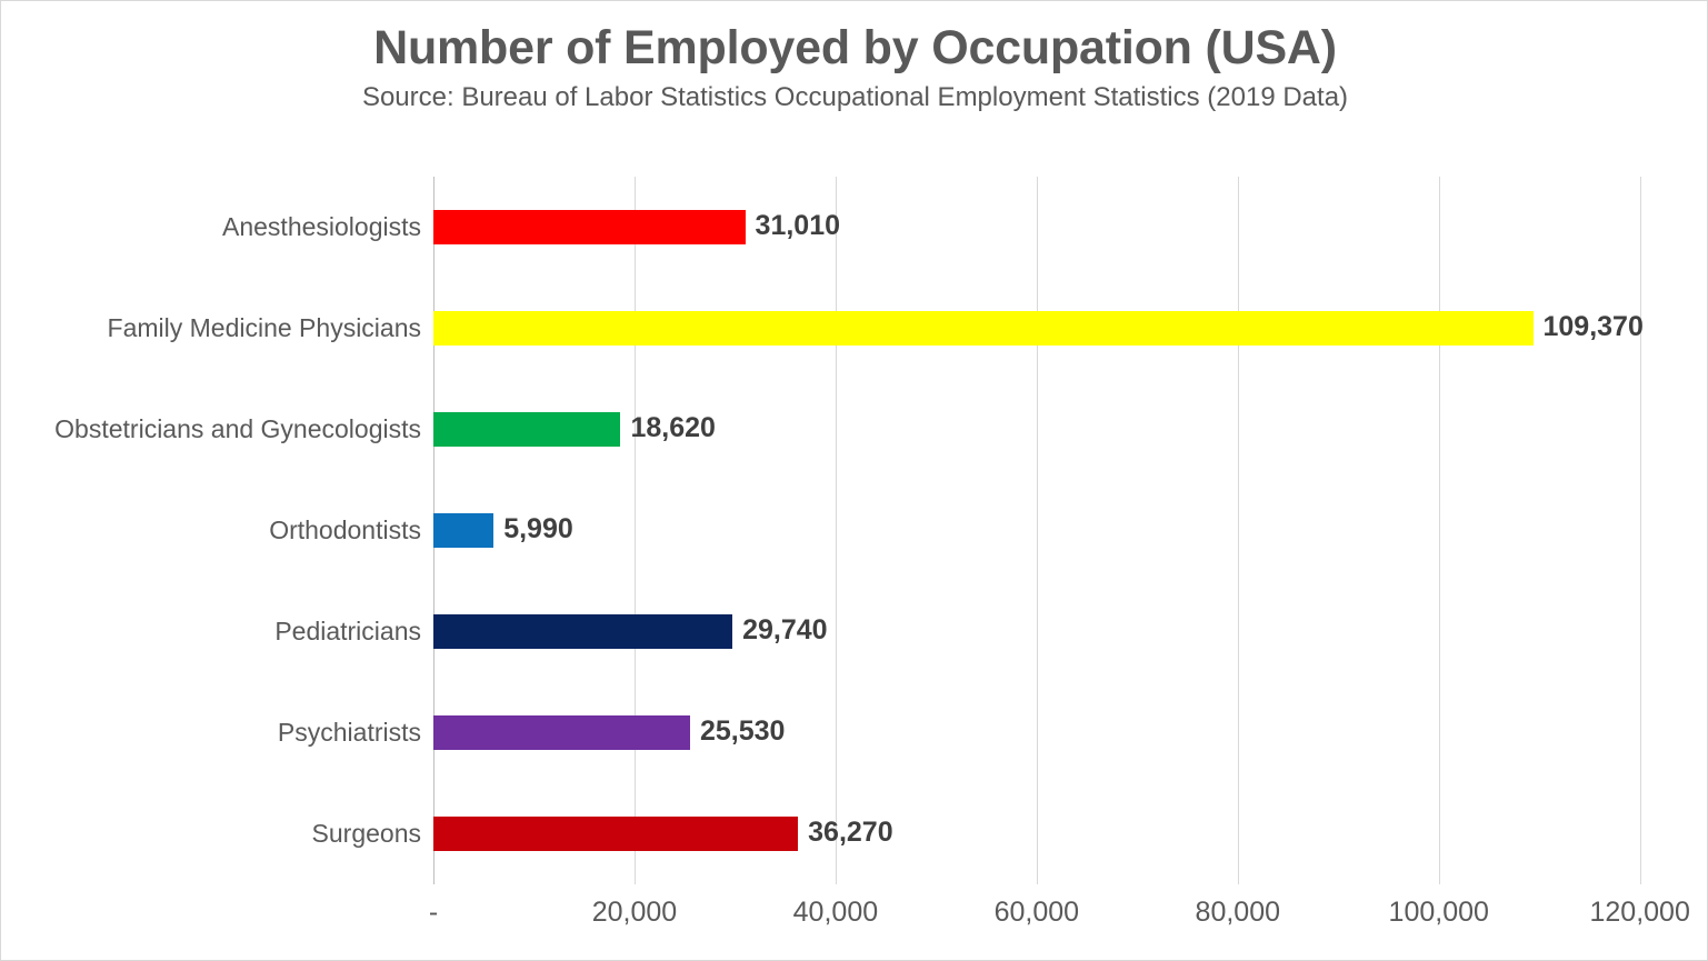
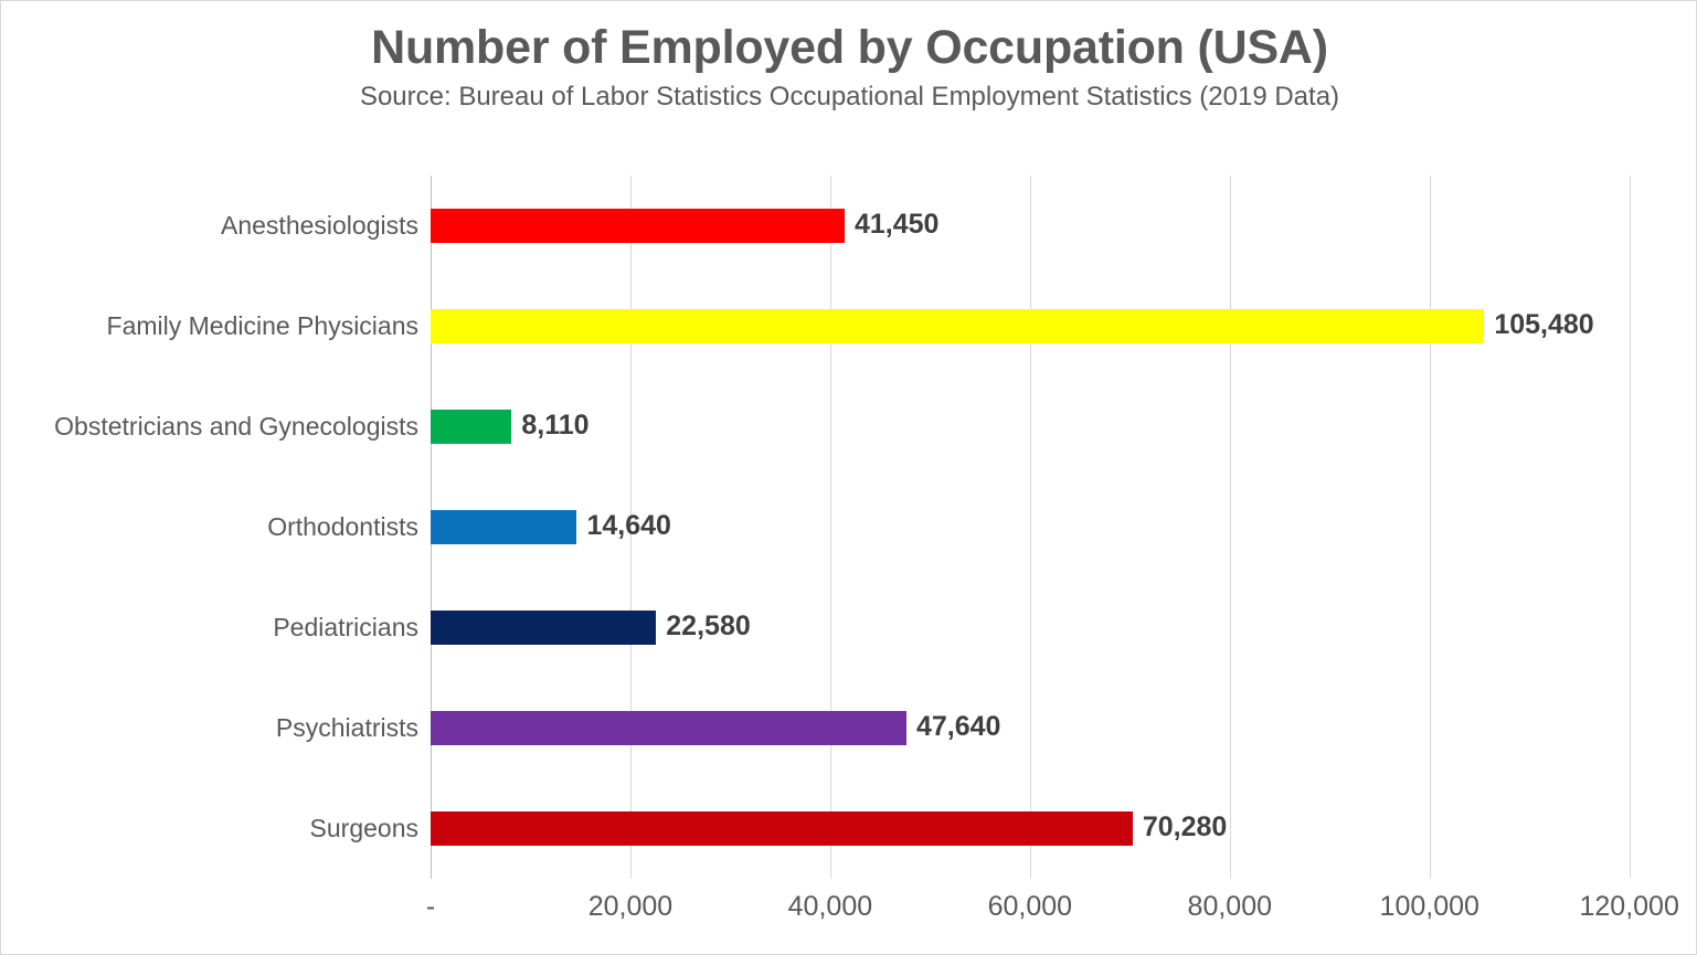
Anesthesiologists: 31,010 -> 41,450
Family Medicine Physicians: 109,370 -> 105,480
Obstetricians and Gynecologists: 18,620 -> 8,110
Orthodontists: 5,990 -> 14,640
Pediatricians: 29,740 -> 22,580
Psychiatrists: 25,530 -> 47,640
Surgeons: 36,270 -> 70,280
